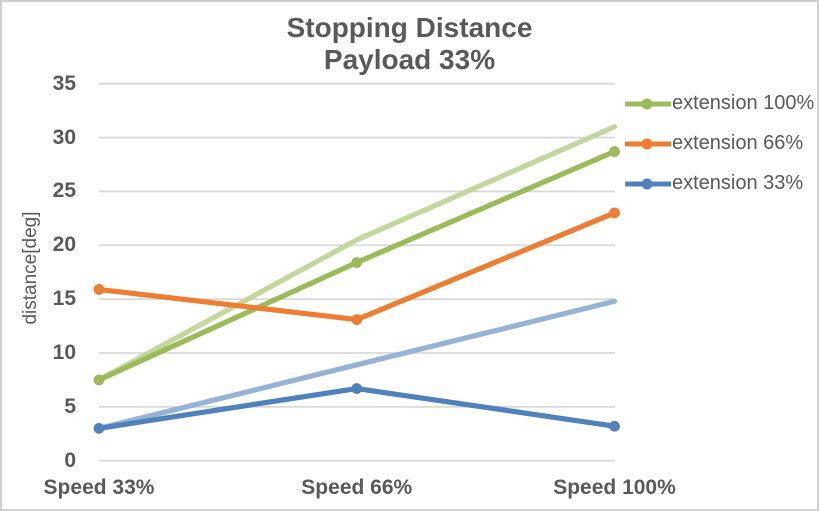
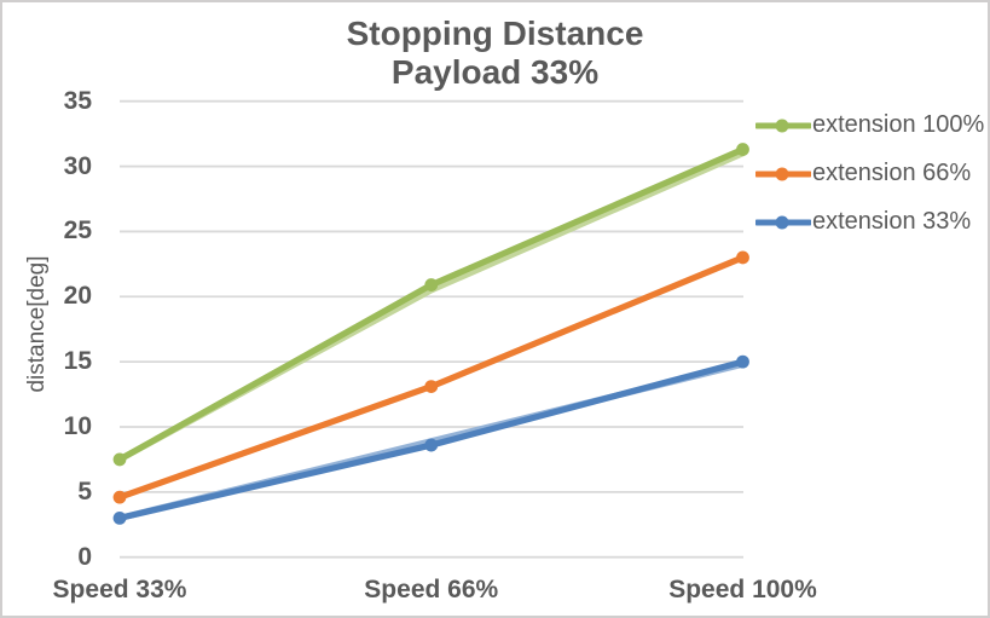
extension 66%/Speed 33%: 15.9 -> 4.6
extension 100%/Speed 66%: 18.4 -> 20.9
extension 33%/Speed 66%: 6.7 -> 8.6
extension 100%/Speed 100%: 28.7 -> 31.3
extension 33%/Speed 100%: 3.2 -> 15.0
